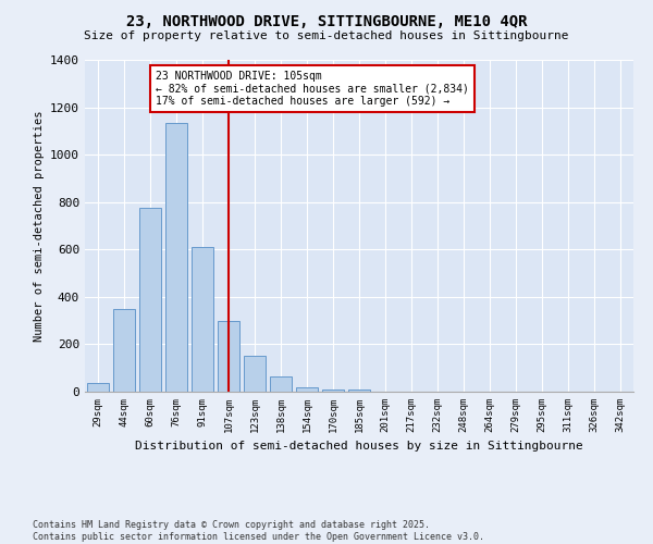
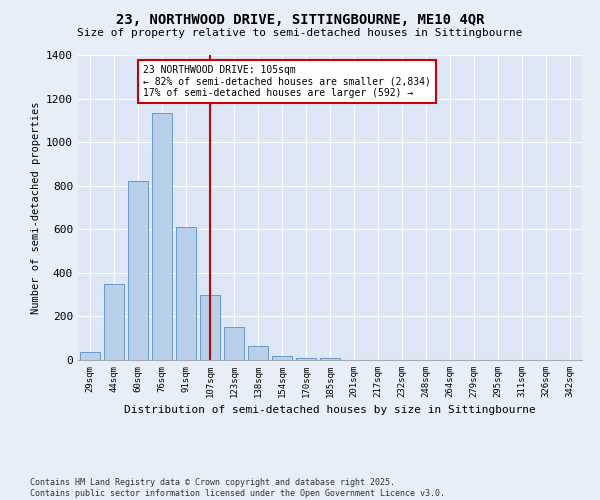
60sqm: 775 -> 820
